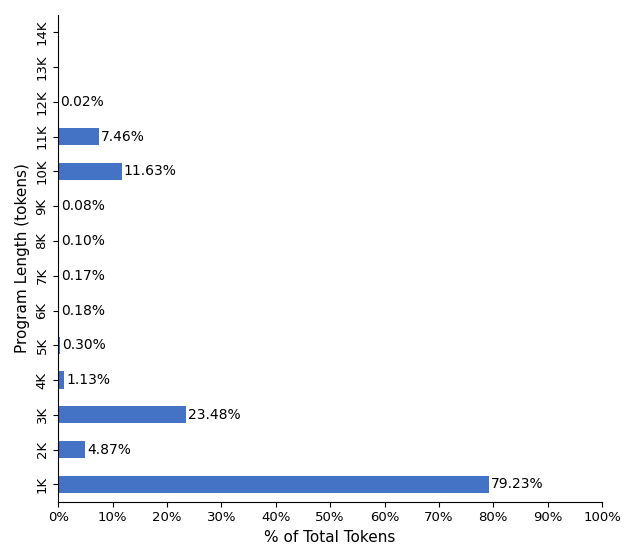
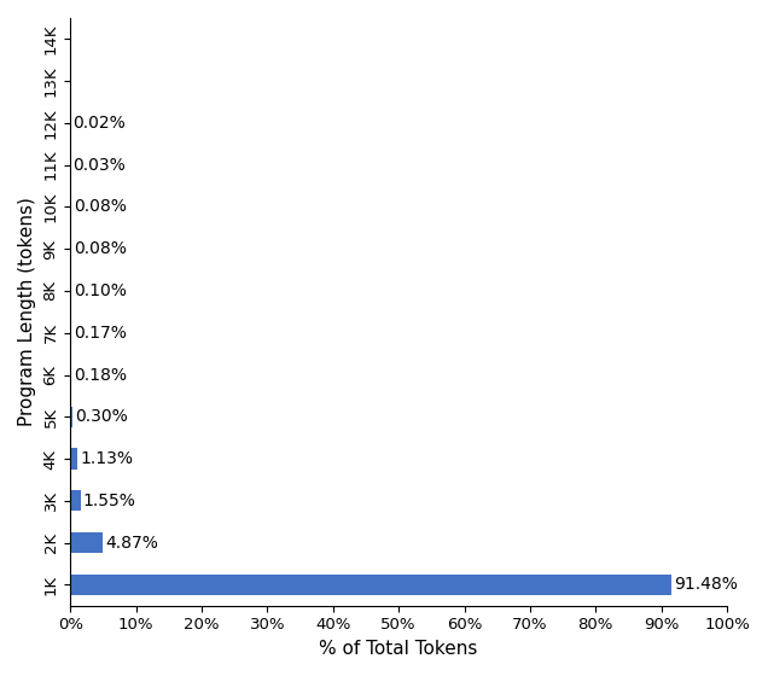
11K: 7.46% -> 0.03%
10K: 11.63% -> 0.08%
3K: 23.48% -> 1.55%
1K: 79.23% -> 91.48%
